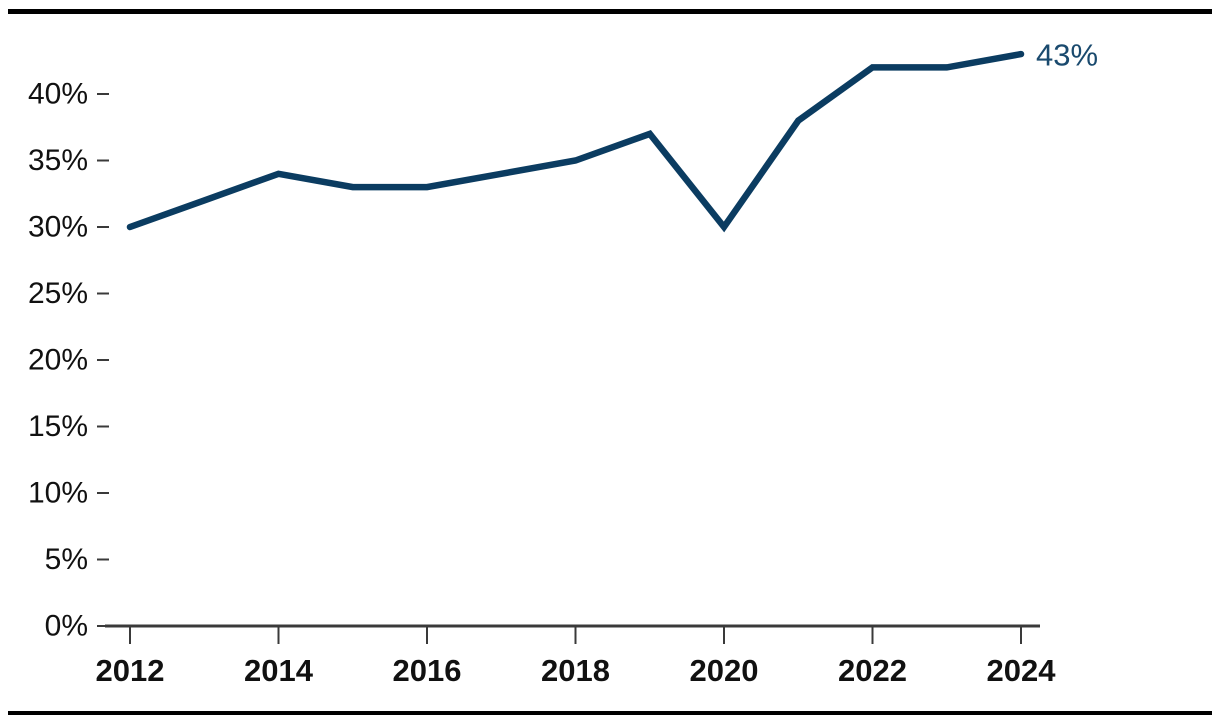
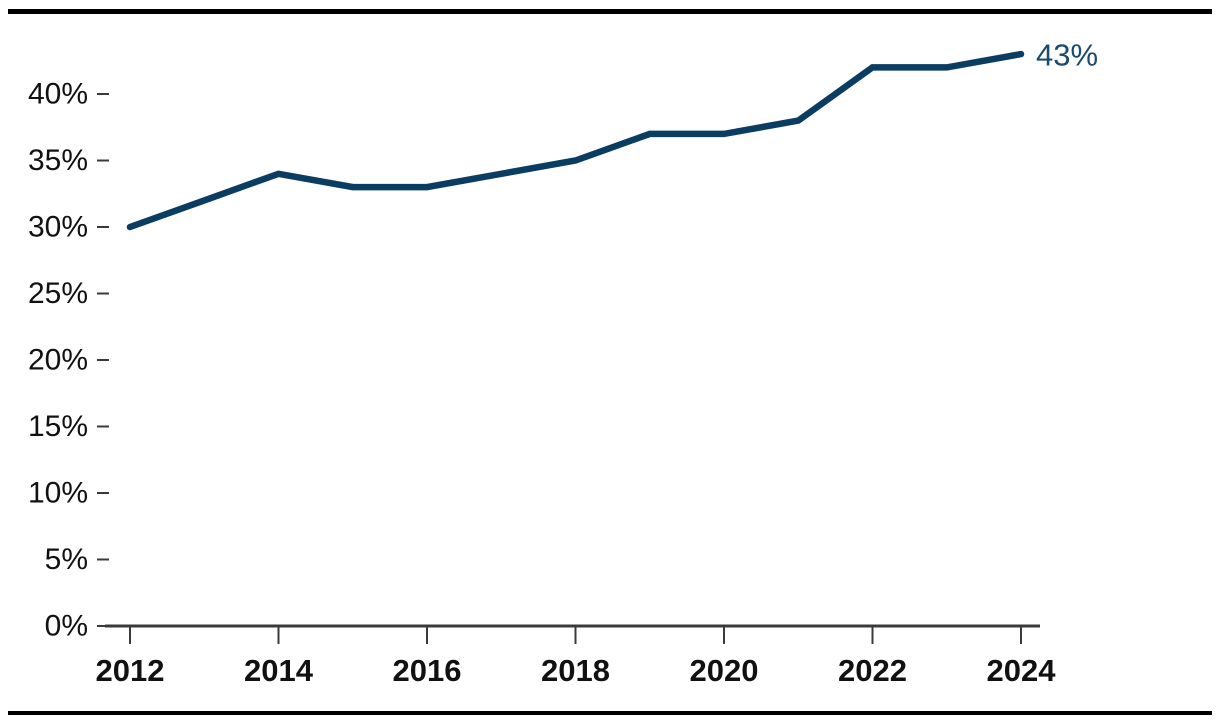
2020: 30% -> 37%
